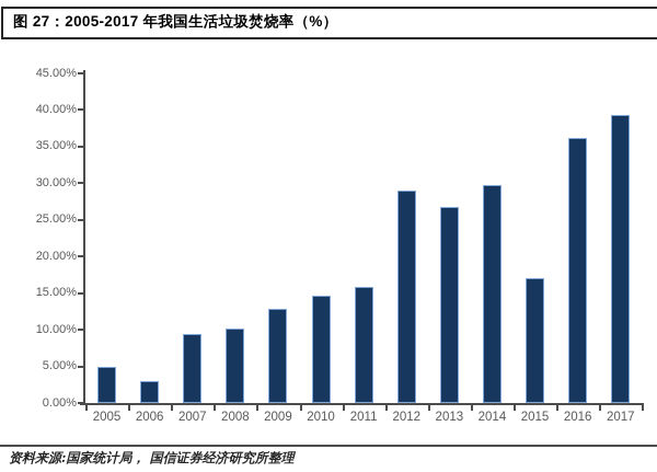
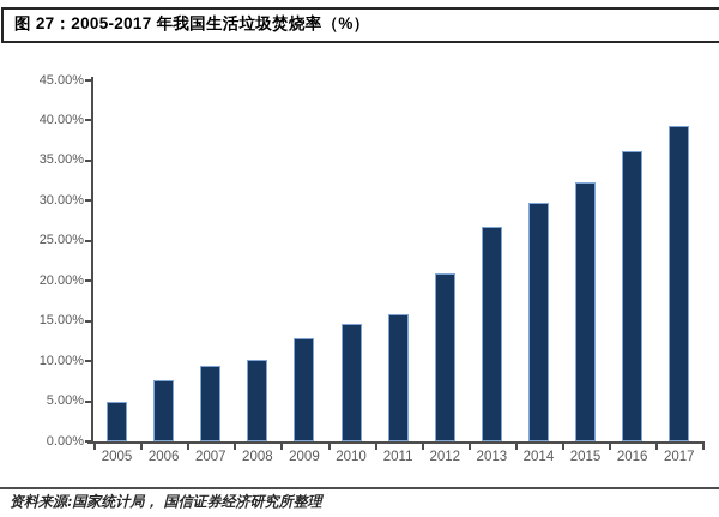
2006: 3% -> 8%
2012: 29% -> 21%
2015: 17% -> 32%
